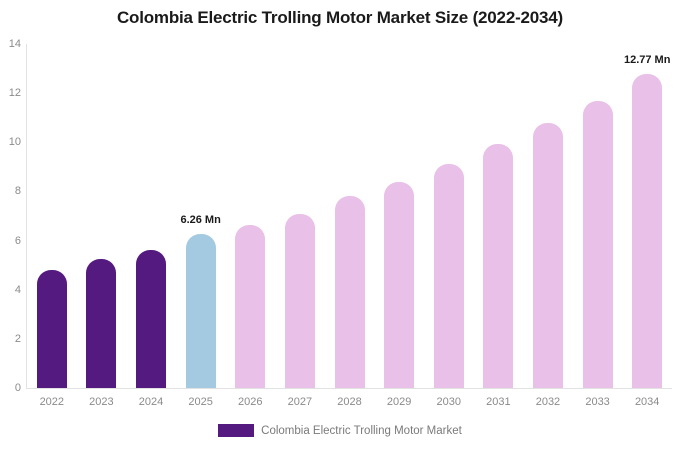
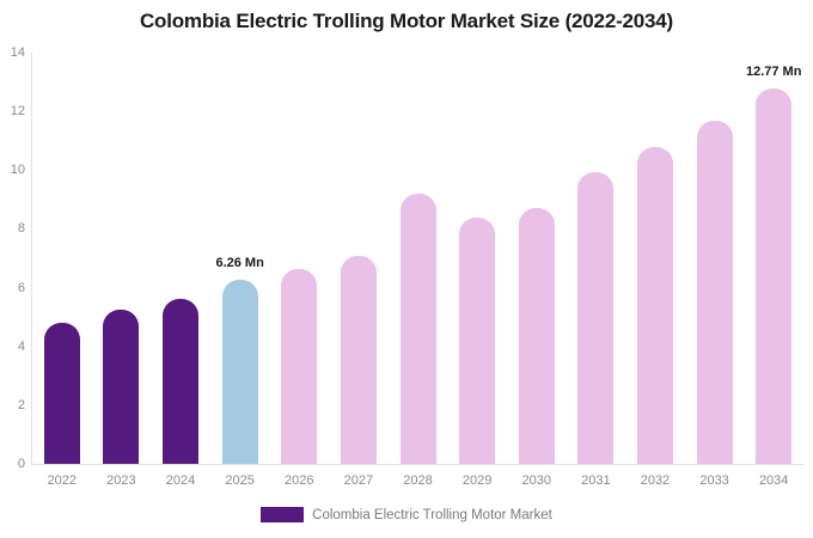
2028: 7.8 -> 9.2
2030: 9.1 -> 8.7
